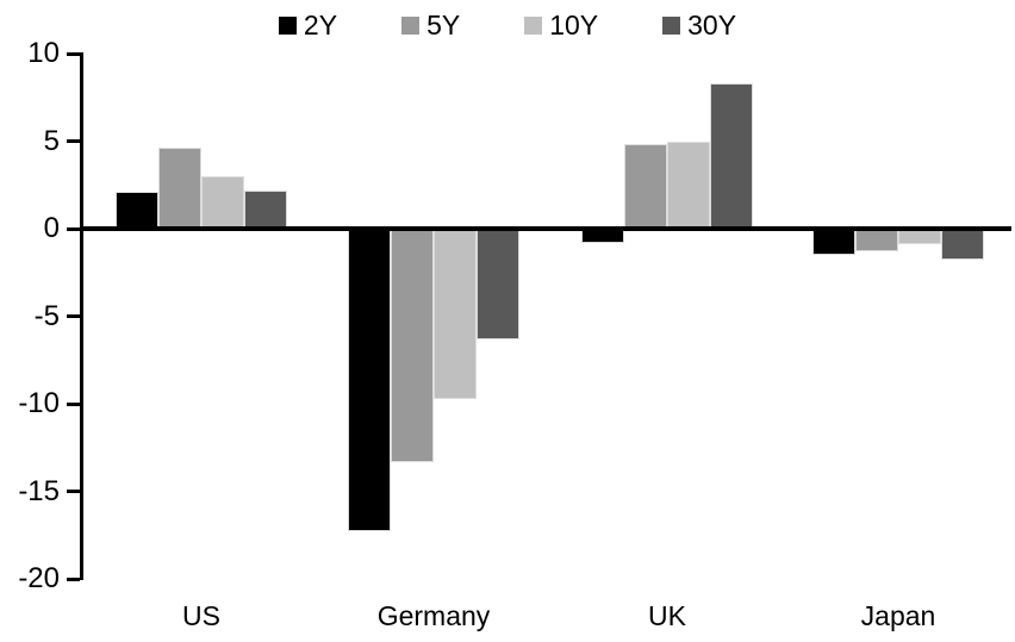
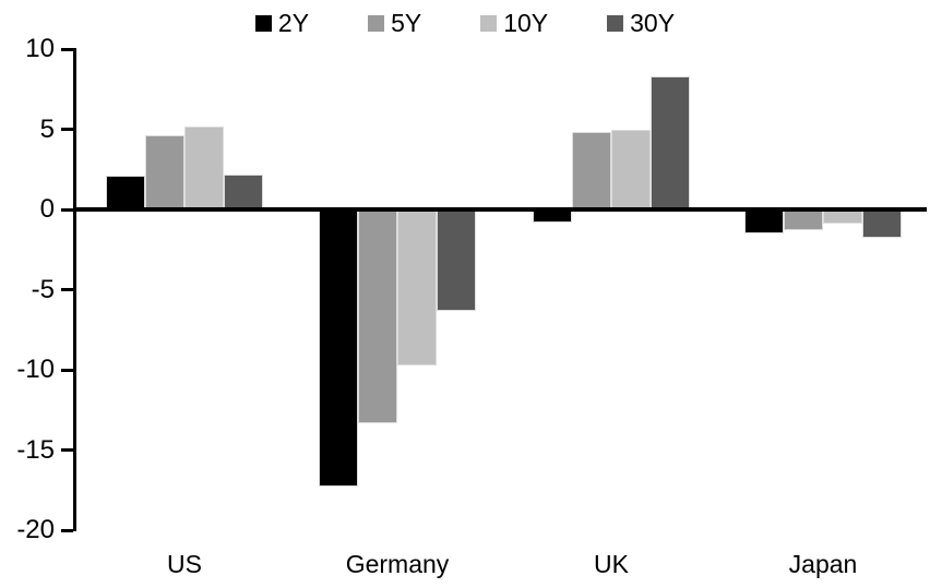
10Y/US: 3.0 -> 5.2
